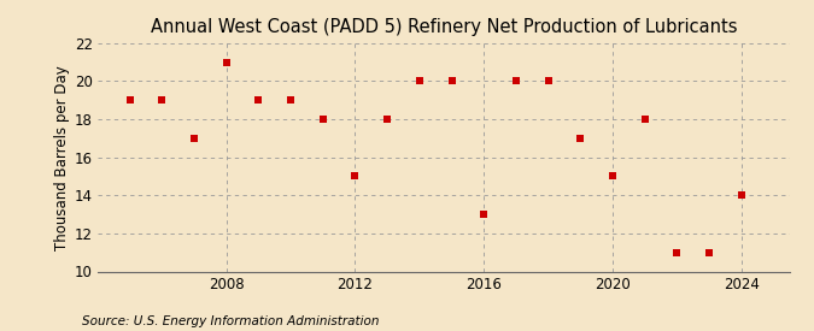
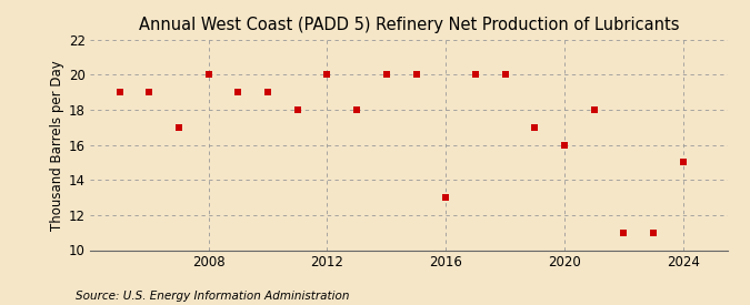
2008: 21 -> 20
2012: 15 -> 20
2020: 15 -> 16
2024: 14 -> 15
